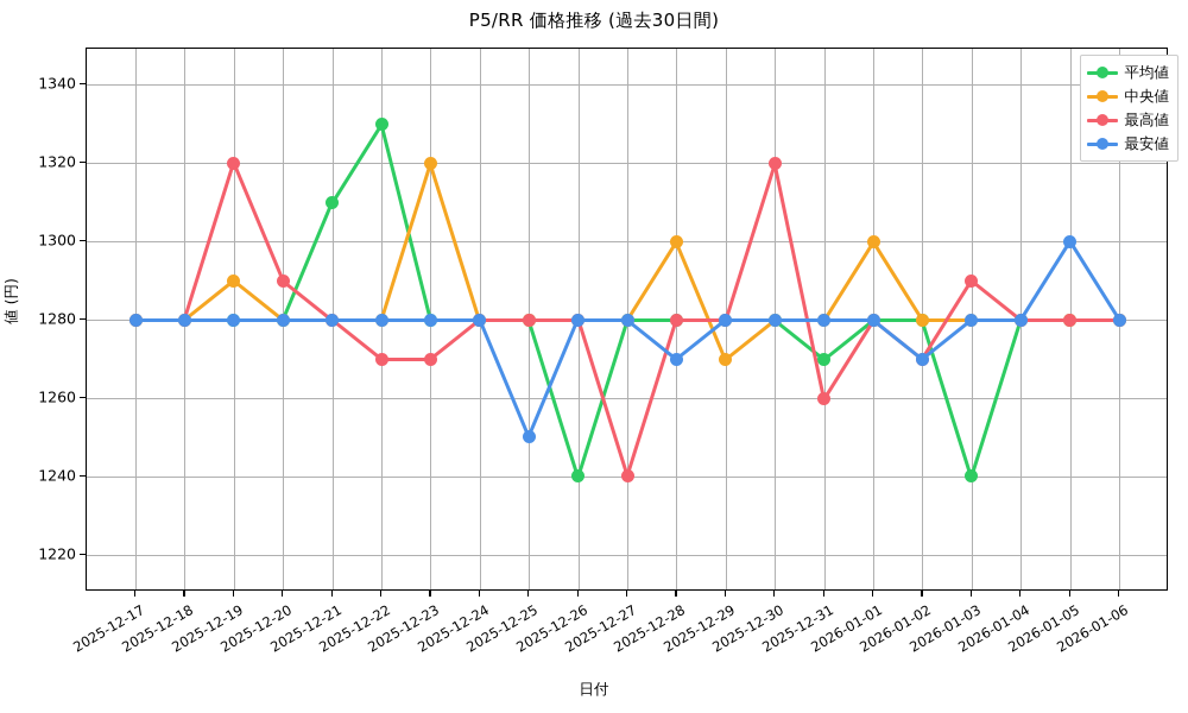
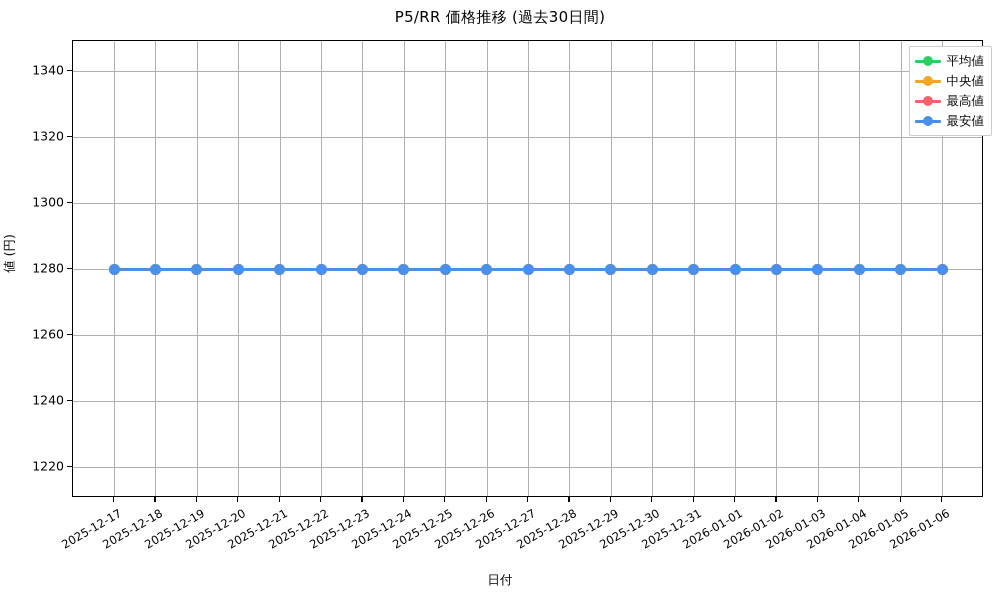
中央値/2025-12-19: 1290 -> 1280
最高値/2025-12-19: 1320 -> 1280
最高値/2025-12-20: 1290 -> 1280
平均値/2025-12-21: 1310 -> 1280
平均値/2025-12-22: 1330 -> 1280
最高値/2025-12-22: 1270 -> 1280
中央値/2025-12-23: 1320 -> 1280
最高値/2025-12-23: 1270 -> 1280
最安値/2025-12-25: 1250 -> 1280
平均値/2025-12-26: 1240 -> 1280
最高値/2025-12-27: 1240 -> 1280
中央値/2025-12-28: 1300 -> 1280
最安値/2025-12-28: 1270 -> 1280
中央値/2025-12-29: 1270 -> 1280
最高値/2025-12-30: 1320 -> 1280
平均値/2025-12-31: 1270 -> 1280
最高値/2025-12-31: 1260 -> 1280
中央値/2026-01-01: 1300 -> 1280
最高値/2026-01-02: 1270 -> 1280
最安値/2026-01-02: 1270 -> 1280
平均値/2026-01-03: 1240 -> 1280
最高値/2026-01-03: 1290 -> 1280
最安値/2026-01-05: 1300 -> 1280
